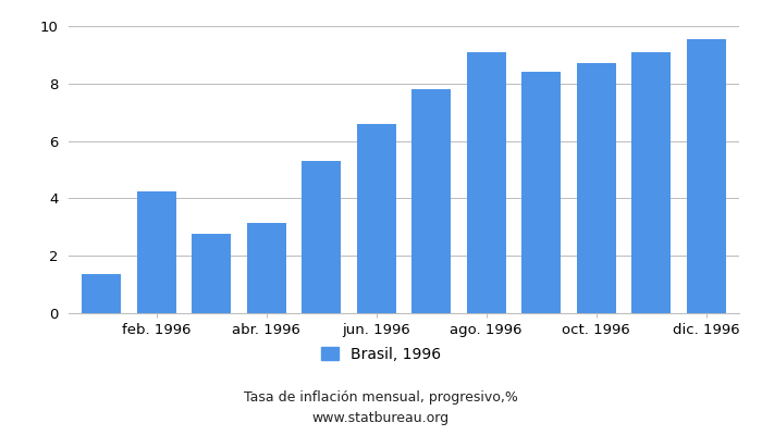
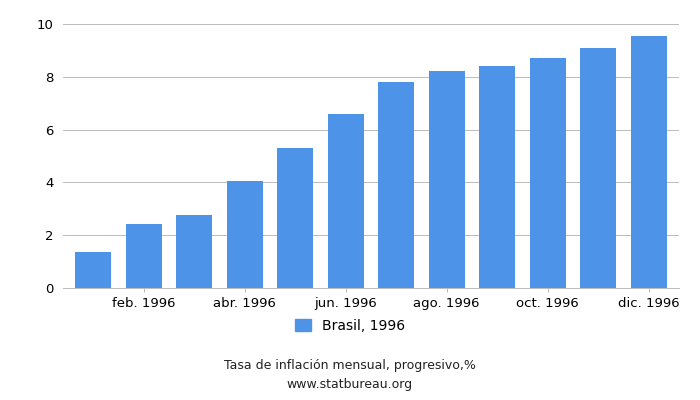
feb. 1996: 4.25 -> 2.42
abr. 1996: 3.15 -> 4.07
ago. 1996: 9.10 -> 8.22
